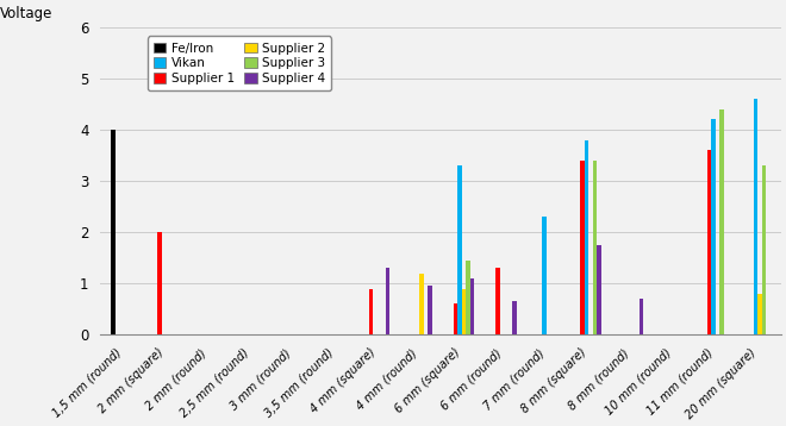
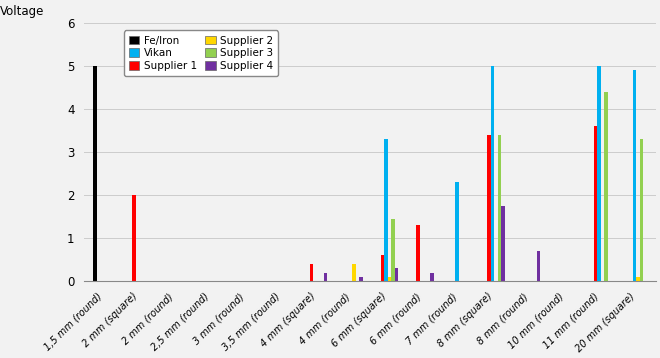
Fe/Iron/1,5 mm (round): 4 -> 5
Supplier 1/4 mm (square): 0.9 -> 0.4
Supplier 4/4 mm (square): 1.30 -> 0.20
Supplier 2/4 mm (round): 1.2 -> 0.4
Supplier 4/4 mm (round): 0.95 -> 0.10
Supplier 2/6 mm (square): 0.9 -> 0.1
Supplier 4/6 mm (square): 1.10 -> 0.30
Supplier 4/6 mm (round): 0.65 -> 0.20
Vikan/8 mm (square): 3.8 -> 5.0
Vikan/11 mm (round): 4.2 -> 5.0
Vikan/20 mm (square): 4.6 -> 4.9
Supplier 2/20 mm (square): 0.8 -> 0.1
